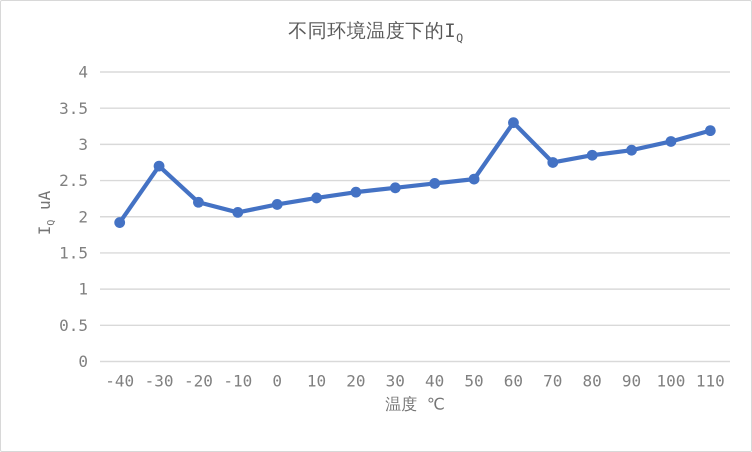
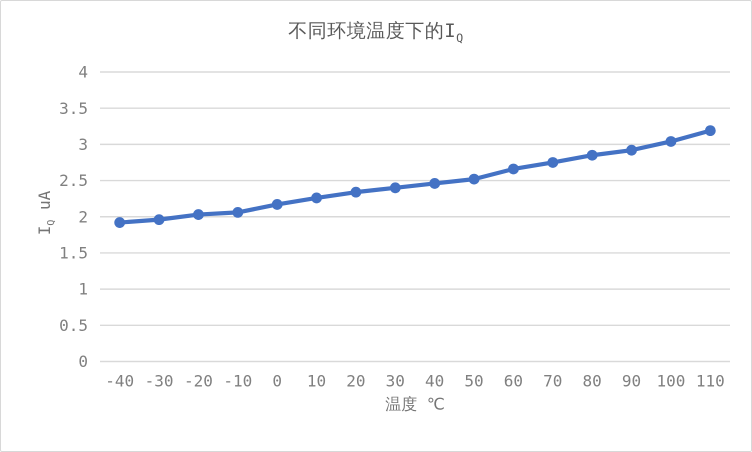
-30: 2.7 -> 2.0
-20: 2.2 -> 2.0
60: 3.3 -> 2.7
